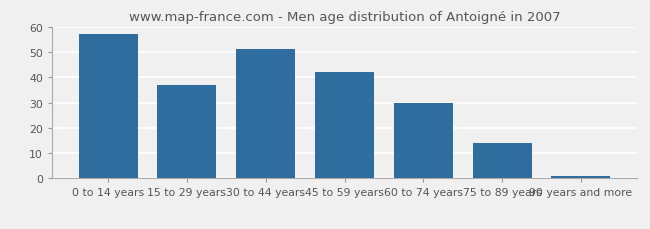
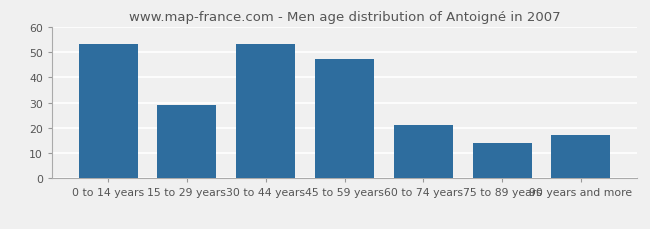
0 to 14 years: 57 -> 53
15 to 29 years: 37 -> 29
30 to 44 years: 51 -> 53
45 to 59 years: 42 -> 47
60 to 74 years: 30 -> 21
90 years and more: 1 -> 17
